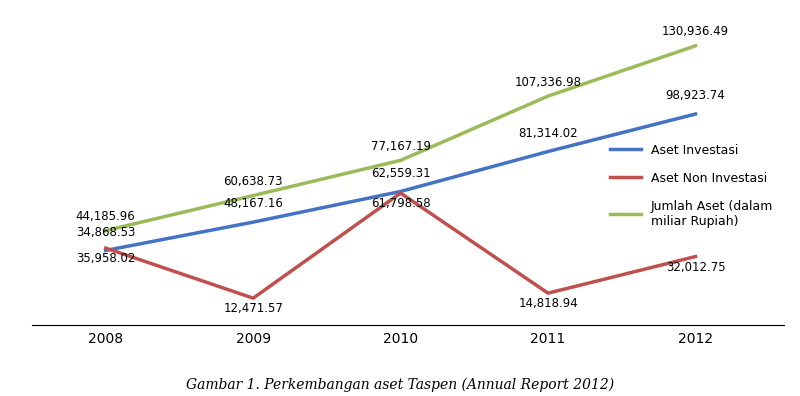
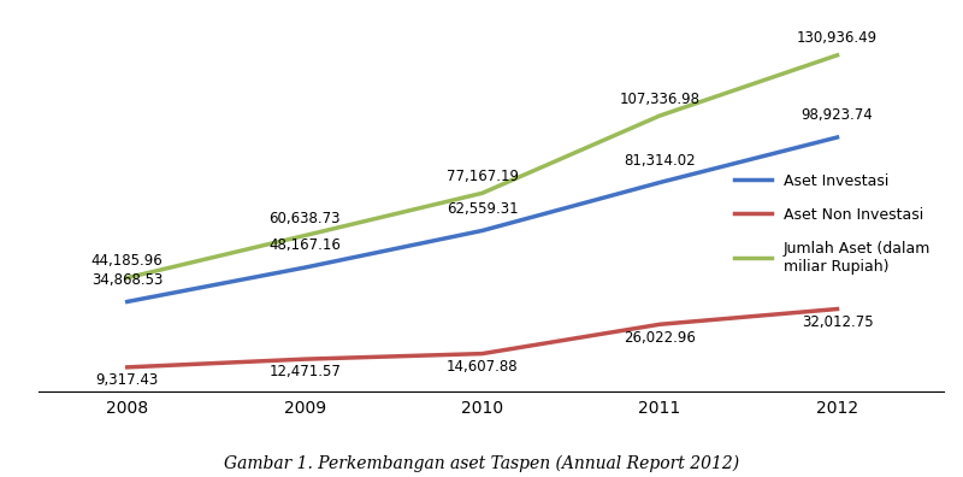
Aset Non Investasi/2008: 35,958.02 -> 9,317.43
Aset Non Investasi/2010: 61,798.58 -> 14,607.88
Aset Non Investasi/2011: 14,818.94 -> 26,022.96
